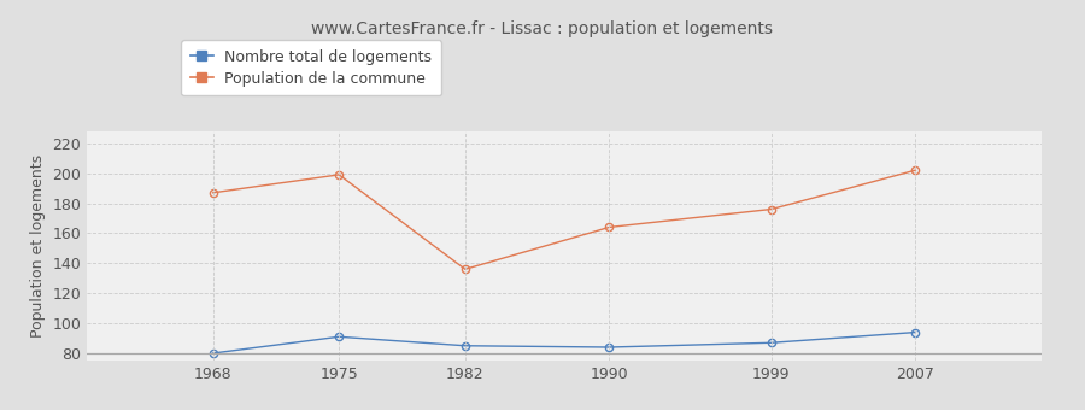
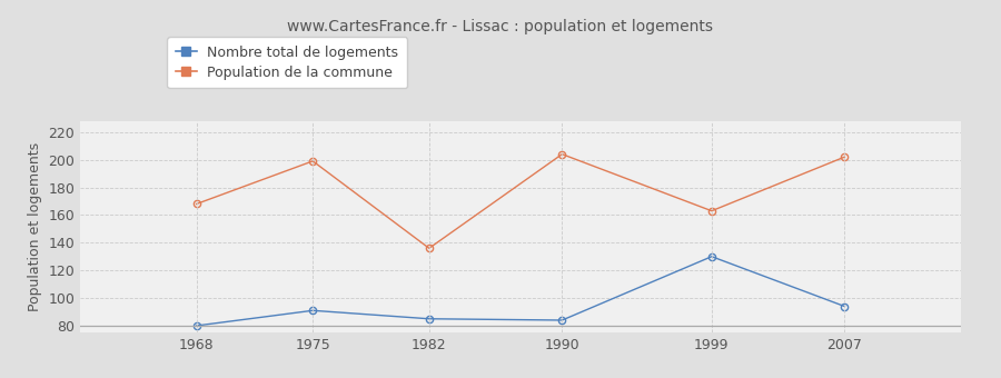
Population de la commune/1968: 187 -> 168
Population de la commune/1990: 164 -> 204
Nombre total de logements/1999: 87 -> 130
Population de la commune/1999: 176 -> 163
